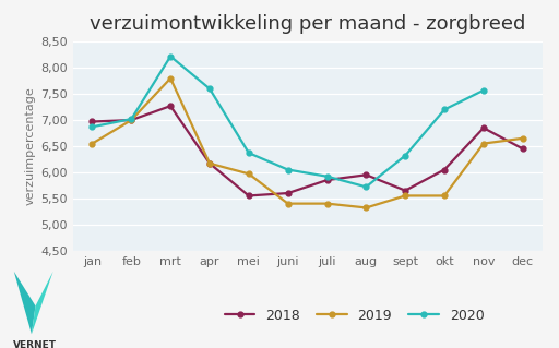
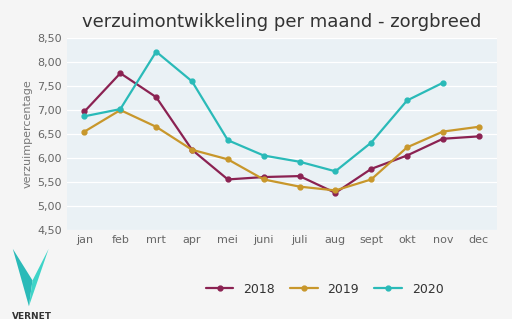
2018/feb: 7,00 -> 7,77
2019/mrt: 7,80 -> 6,65
2019/juni: 5,40 -> 5,55
2018/juli: 5,85 -> 5,62
2018/aug: 5,95 -> 5,27
2018/sept: 5,65 -> 5,77
2019/okt: 5,55 -> 6,22
2018/nov: 6,85 -> 6,40
